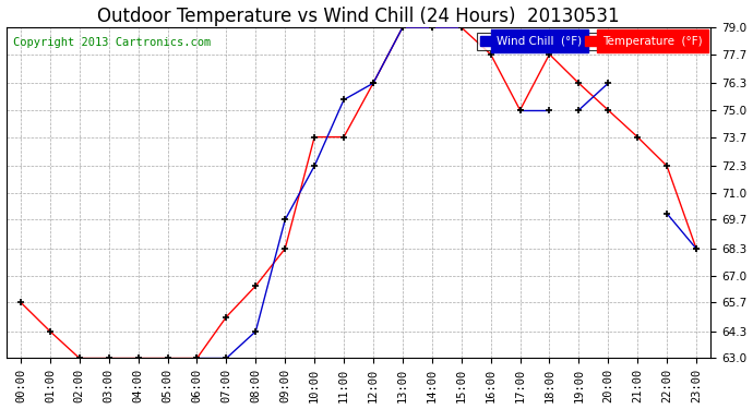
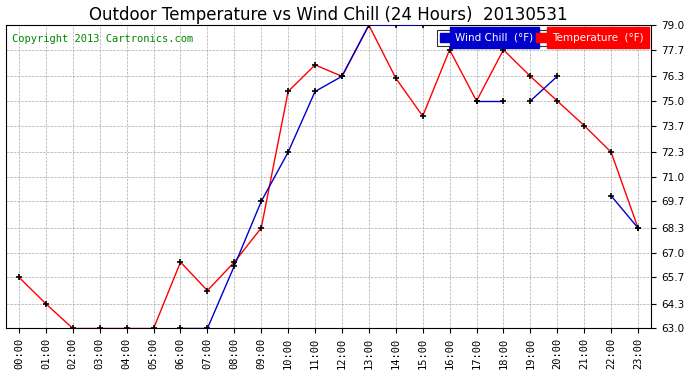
Temperature (°F)/06:00: 63.0 -> 66.5
Wind Chill (°F)/08:00: 64.3 -> 66.3
Temperature (°F)/10:00: 73.7 -> 75.5
Temperature (°F)/11:00: 73.7 -> 76.9
Temperature (°F)/14:00: 79.0 -> 76.2
Temperature (°F)/15:00: 79.0 -> 74.2
